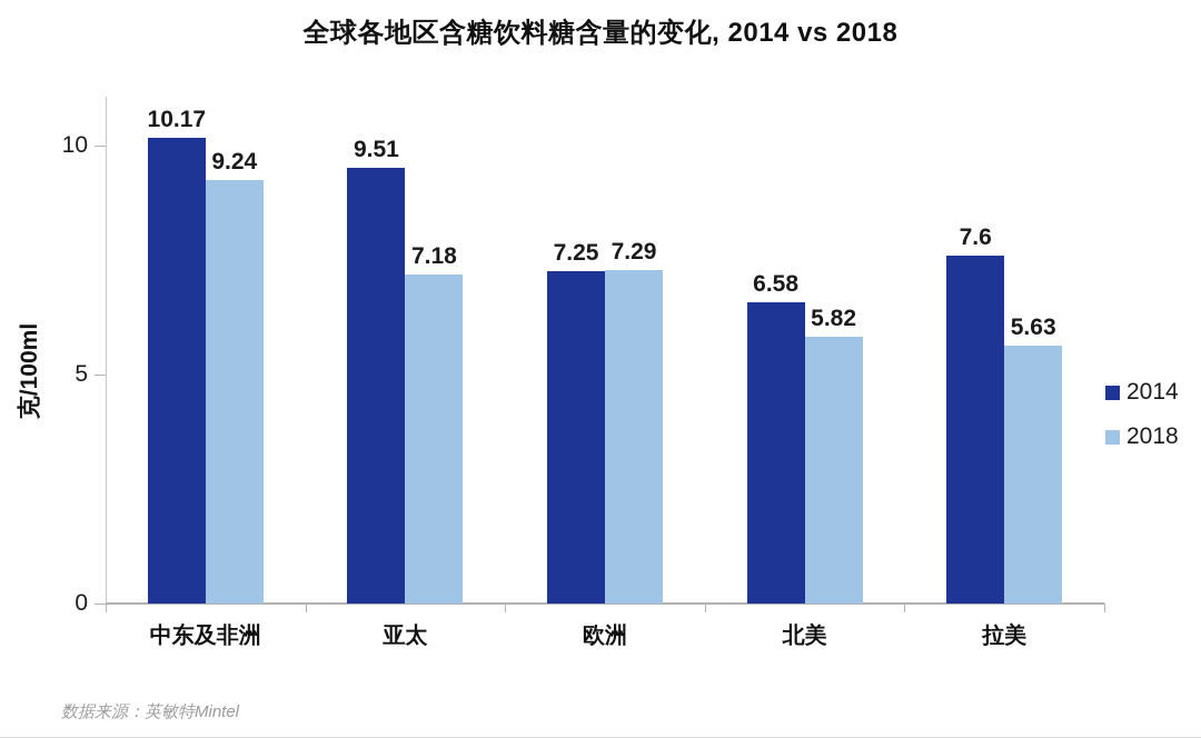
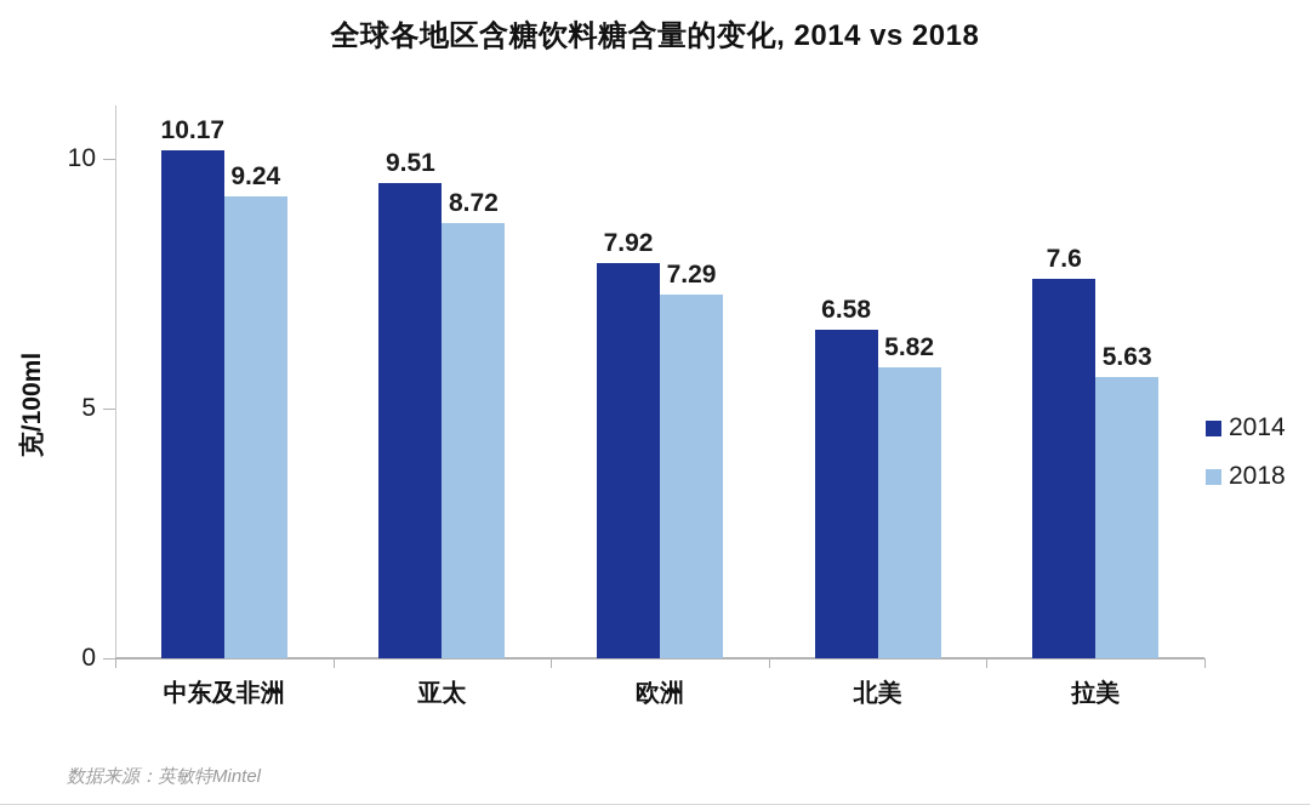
2018/亚太: 7.18 -> 8.72
2014/欧洲: 7.25 -> 7.92
